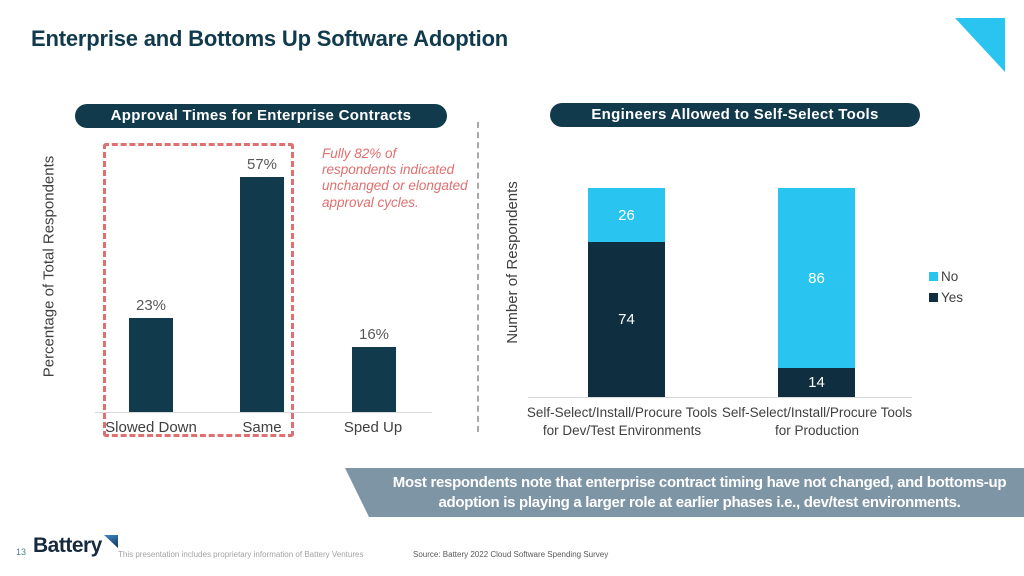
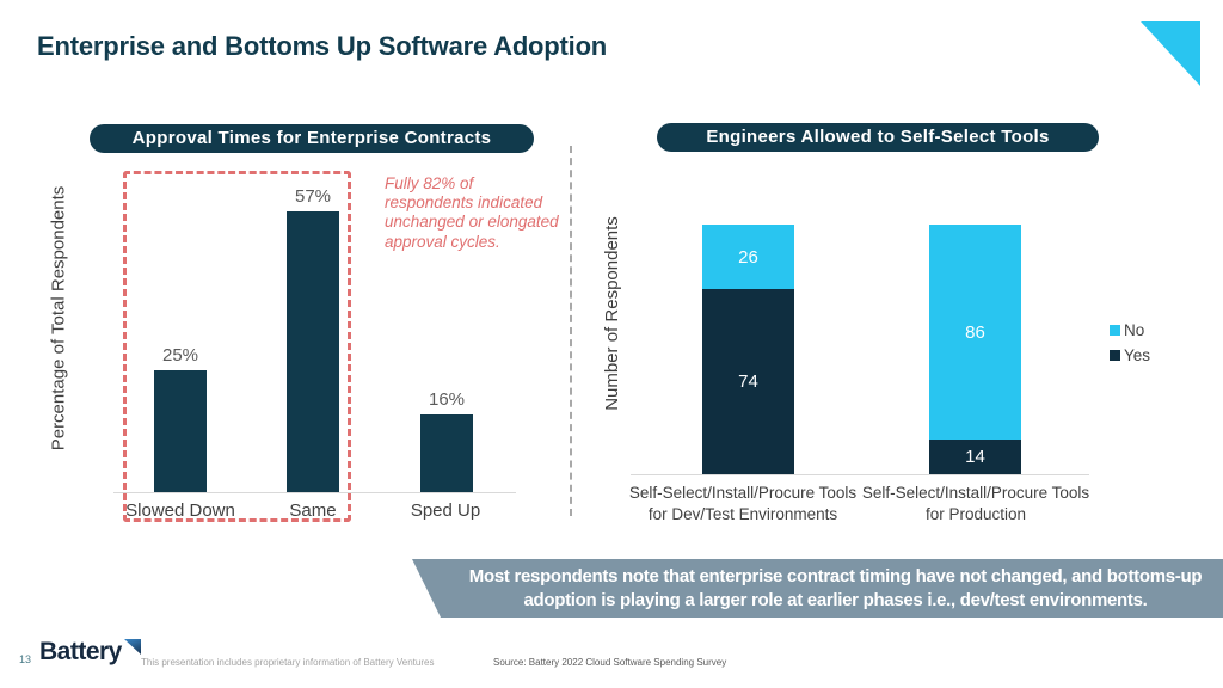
Approval Times for Enterprise Contracts/Slowed Down: 23% -> 25%
